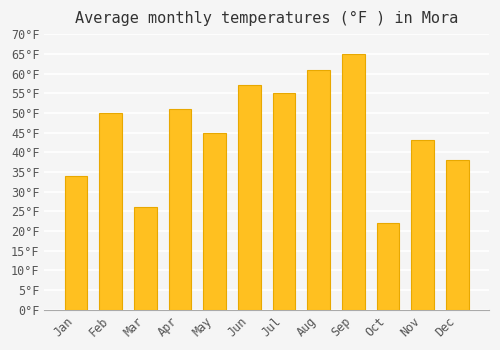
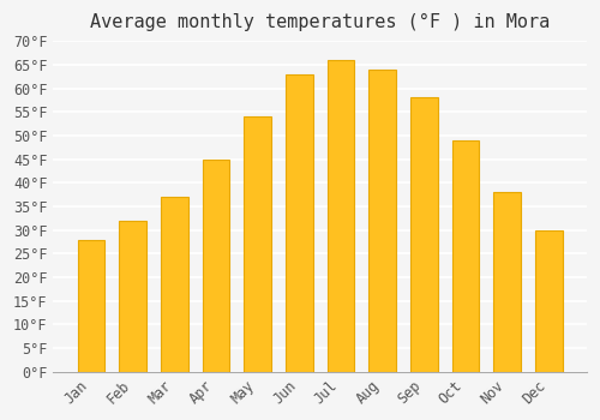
Jan: 34°F -> 28°F
Feb: 50°F -> 32°F
Mar: 26°F -> 37°F
Apr: 51°F -> 45°F
May: 45°F -> 54°F
Jun: 57°F -> 63°F
Jul: 55°F -> 66°F
Aug: 61°F -> 64°F
Sep: 65°F -> 58°F
Oct: 22°F -> 49°F
Nov: 43°F -> 38°F
Dec: 38°F -> 30°F
